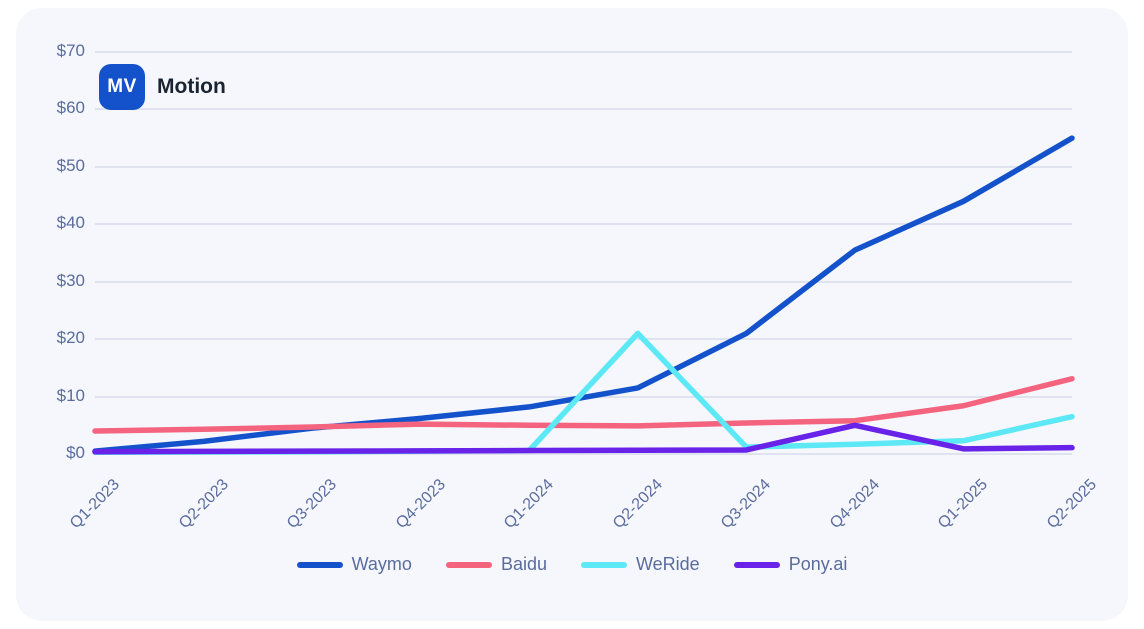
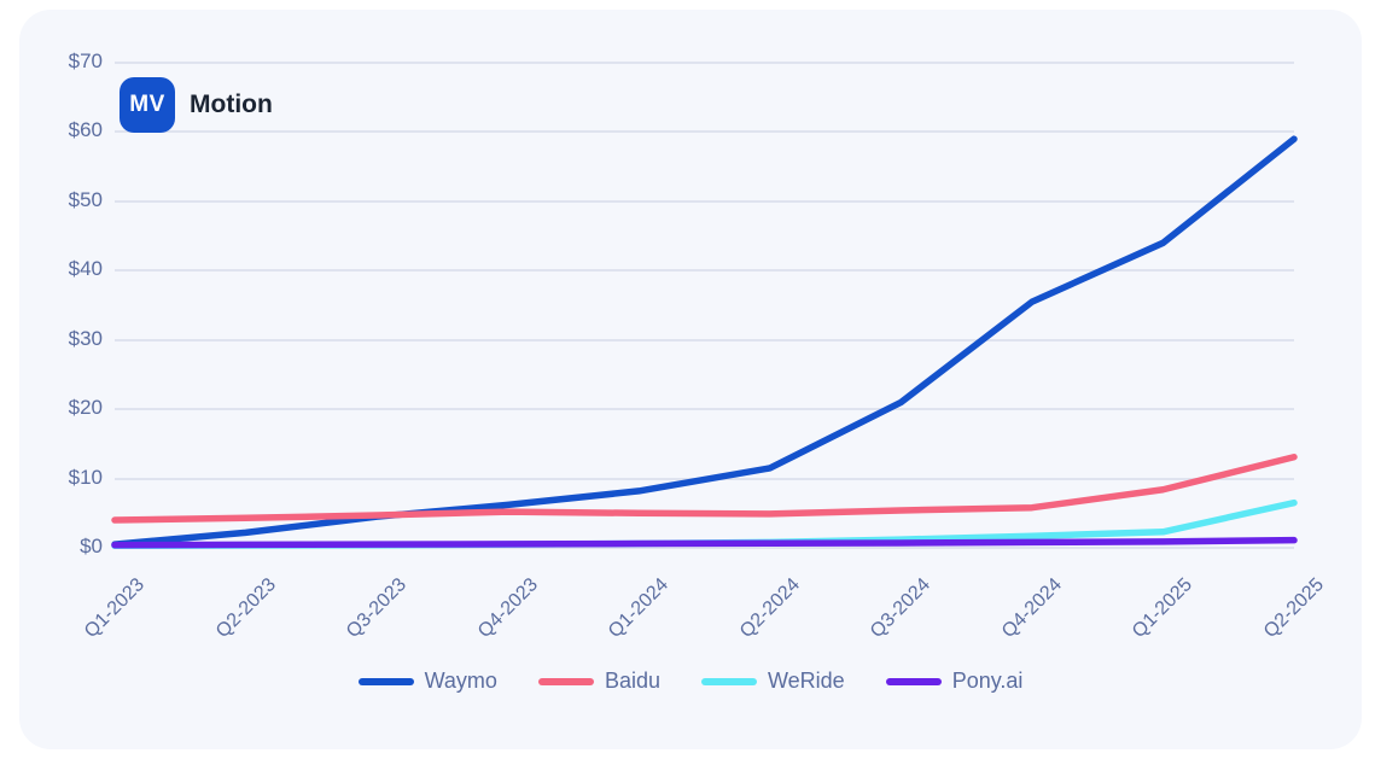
WeRide/Q2-2024: $21 -> $1
Pony.ai/Q4-2024: $5 -> $1
Waymo/Q2-2025: $55 -> $59
